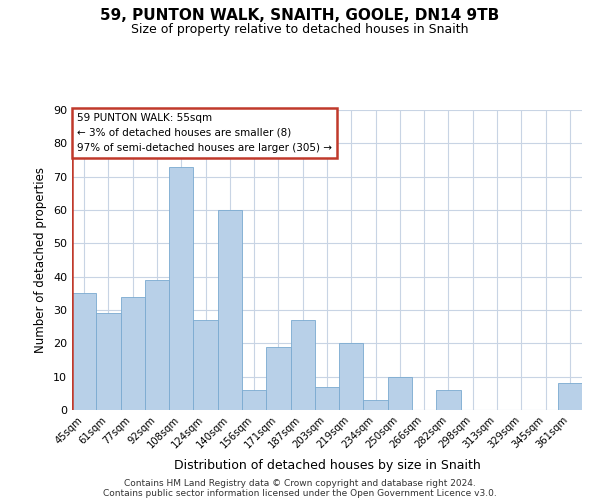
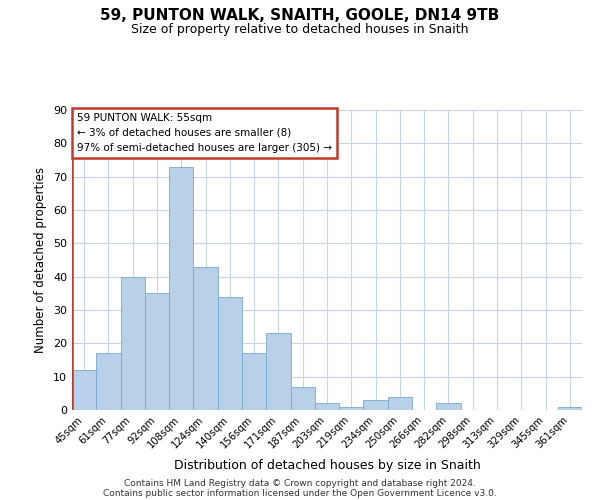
45sqm: 35 -> 12
61sqm: 29 -> 17
77sqm: 34 -> 40
92sqm: 39 -> 35
124sqm: 27 -> 43
140sqm: 60 -> 34
156sqm: 6 -> 17
171sqm: 19 -> 23
187sqm: 27 -> 7
203sqm: 7 -> 2
219sqm: 20 -> 1
250sqm: 10 -> 4
282sqm: 6 -> 2
361sqm: 8 -> 1
